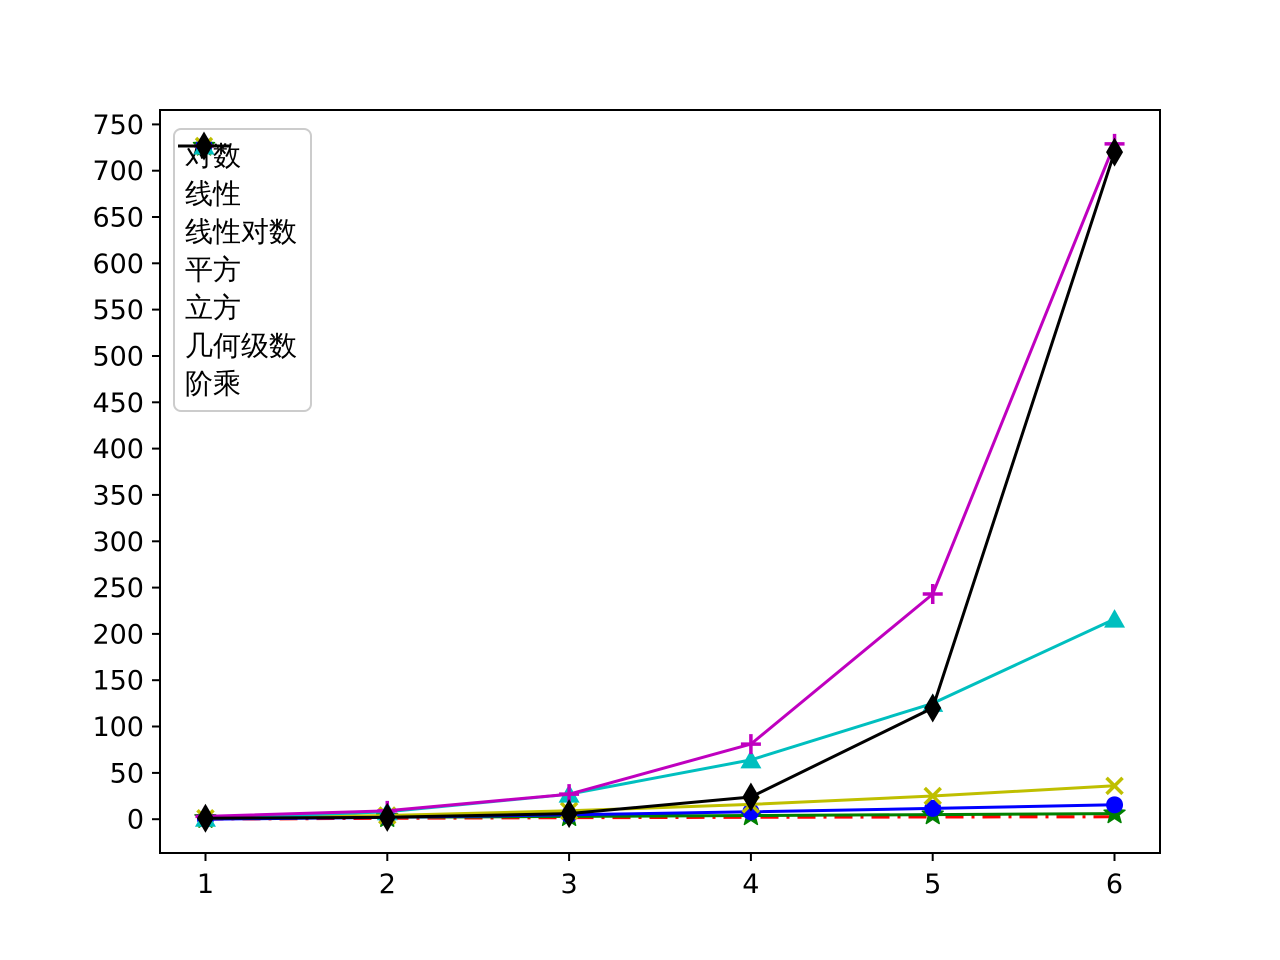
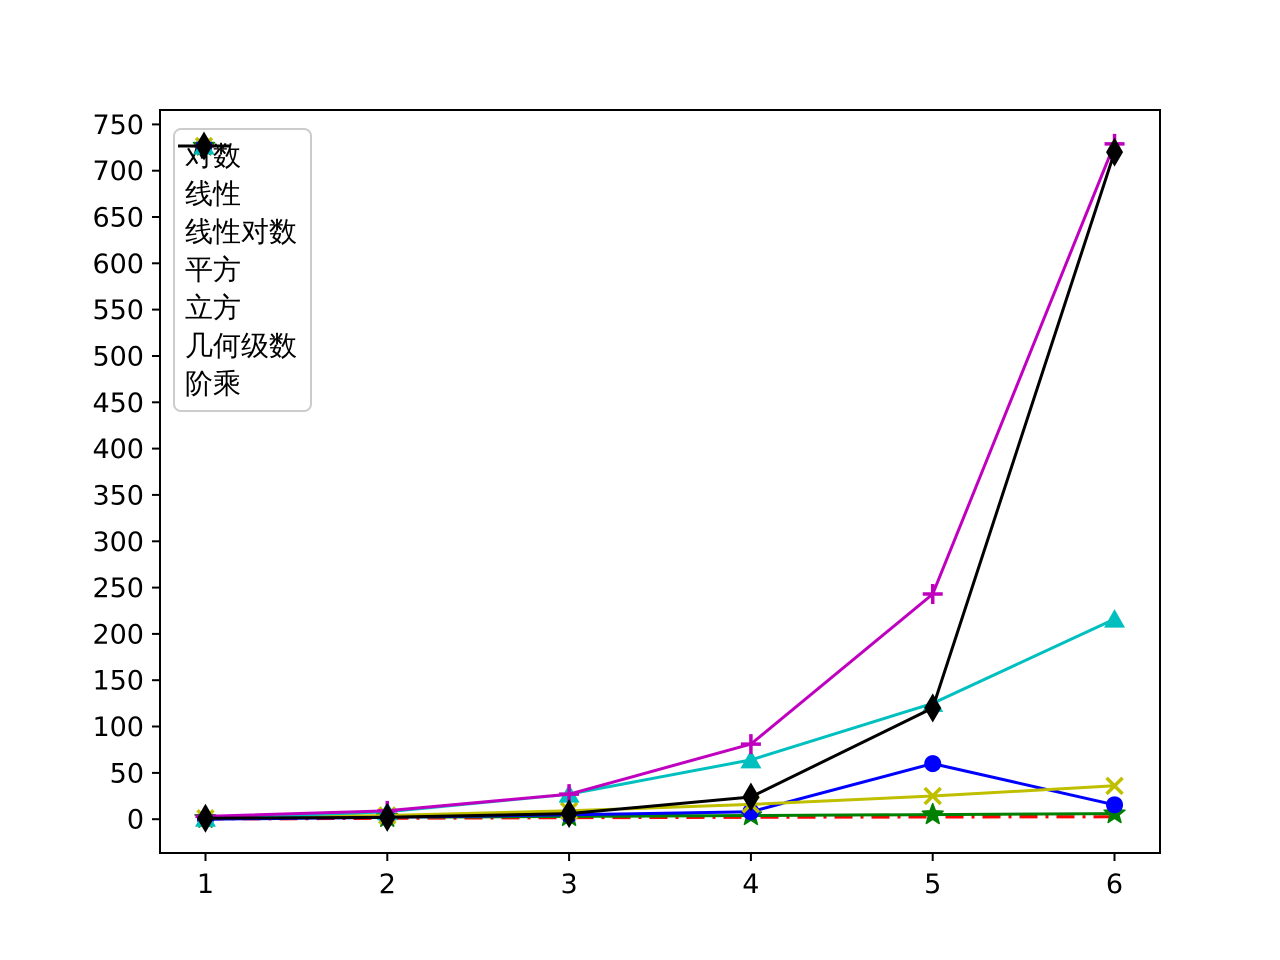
线性对数/5: 10 -> 60
